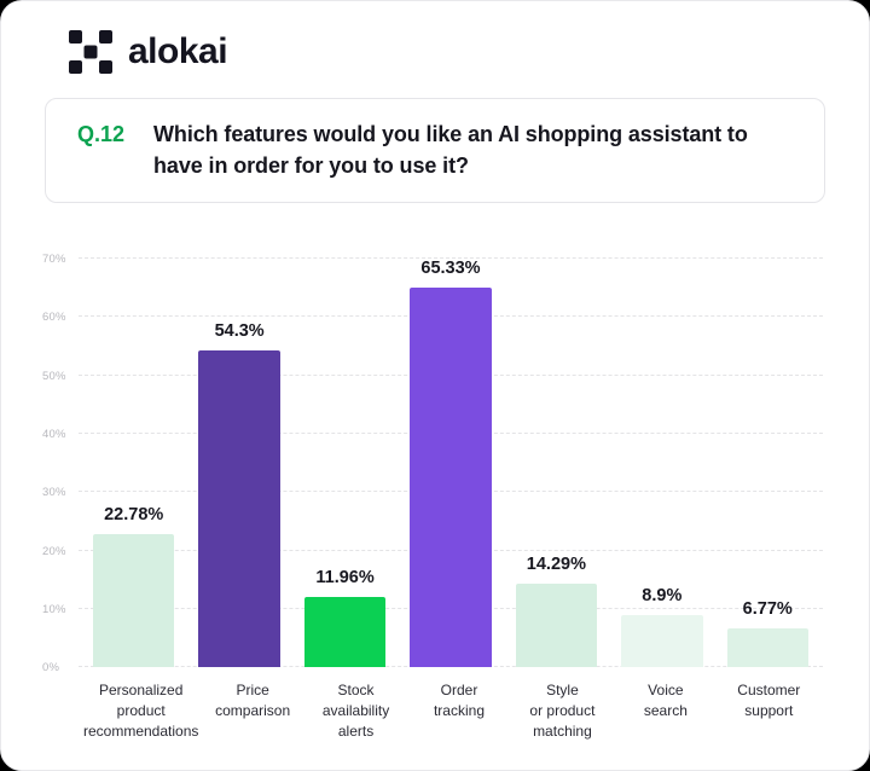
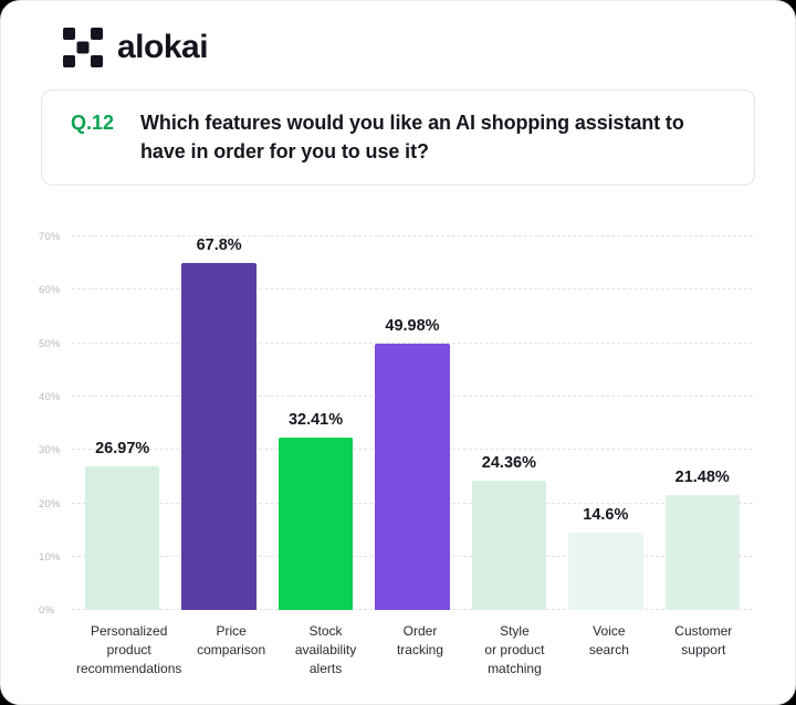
Personalized product recommendations: 22.78% -> 26.97%
Price comparison: 54.3% -> 67.8%
Stock availability alerts: 11.96% -> 32.41%
Order tracking: 65.33% -> 49.98%
Style or product matching: 14.29% -> 24.36%
Voice search: 8.9% -> 14.6%
Customer support: 6.77% -> 21.48%
